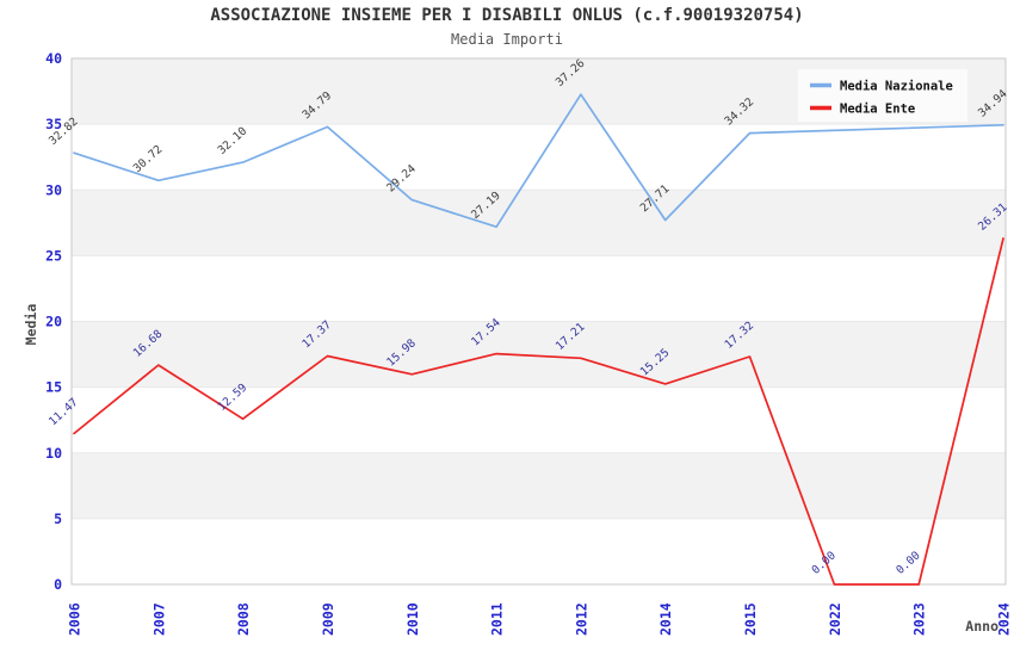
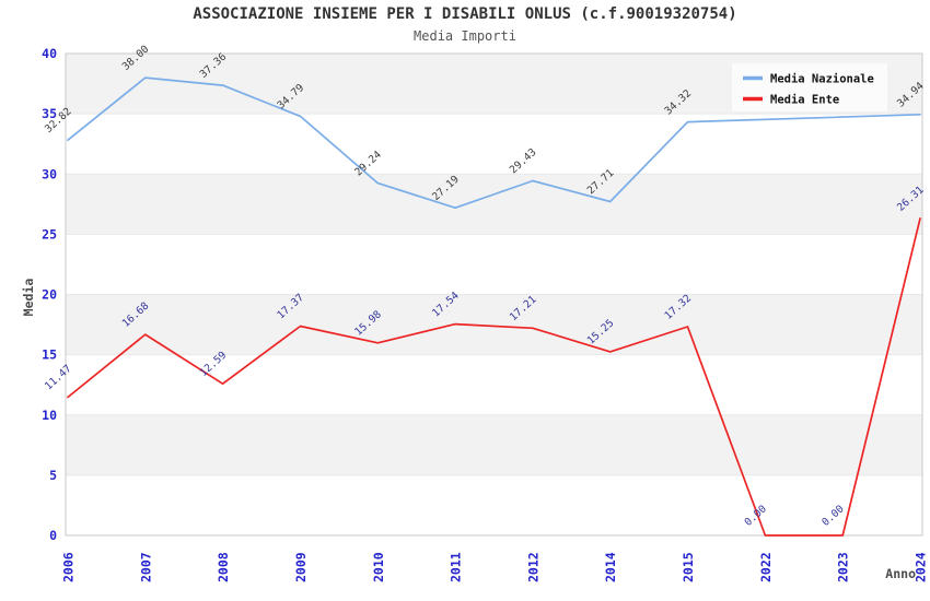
Media Nazionale/2007: 30.72 -> 38.00
Media Nazionale/2008: 32.10 -> 37.36
Media Nazionale/2012: 37.26 -> 29.43
